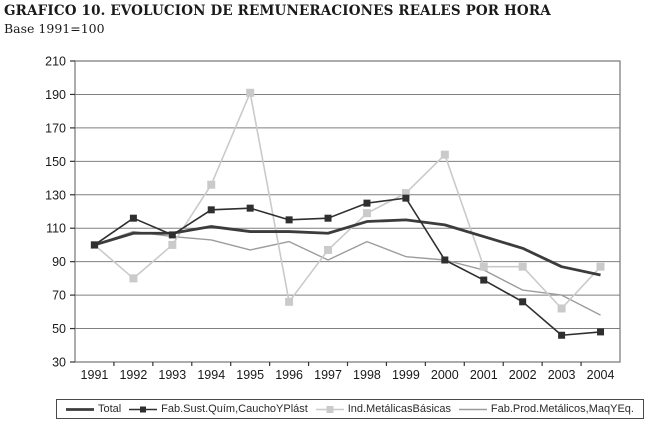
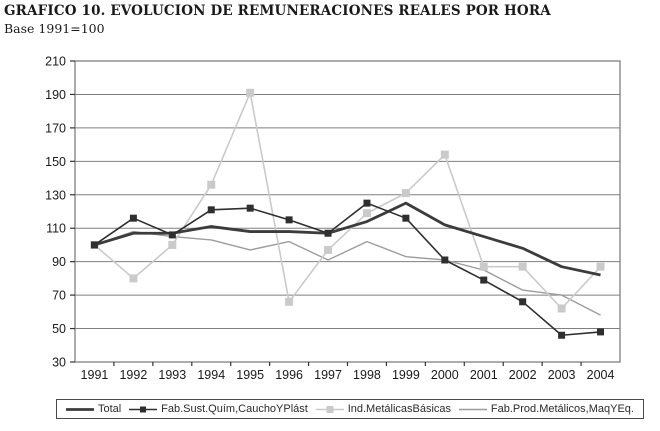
Fab.Sust.Quím,CauchoYPlást/1997: 116 -> 107
Total/1999: 115 -> 125
Fab.Sust.Quím,CauchoYPlást/1999: 128 -> 116
